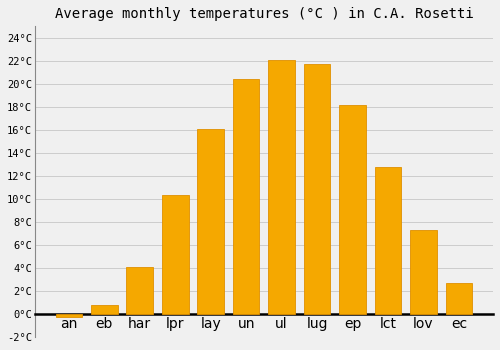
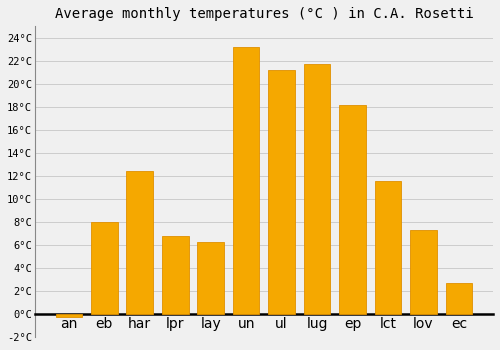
eb: 0.8°C -> 8.0°C
har: 4.1°C -> 12.4°C
lpr: 10.3°C -> 6.8°C
lay: 16.1°C -> 6.3°C
un: 20.4°C -> 23.2°C
ul: 22.1°C -> 21.2°C
lct: 12.8°C -> 11.6°C
